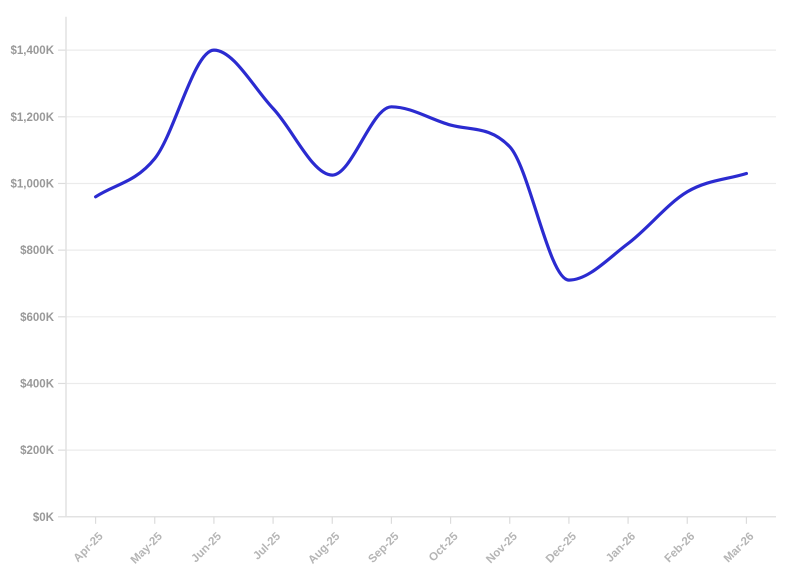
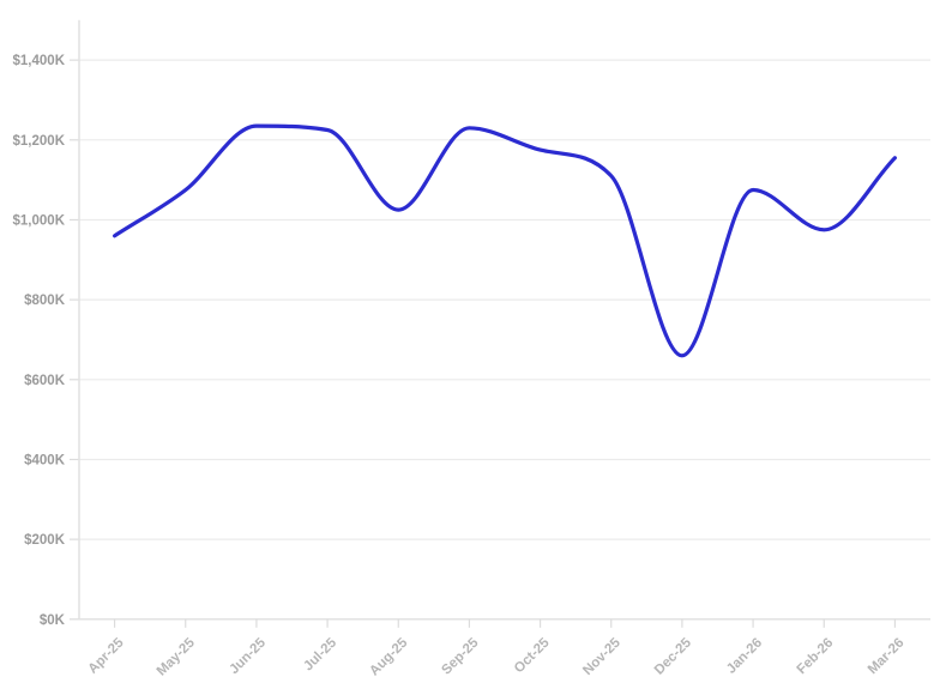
Jun-25: $1400K -> $1240K
Dec-25: $710K -> $660K
Jan-26: $820K -> $1080K
Mar-26: $1030K -> $1160K
